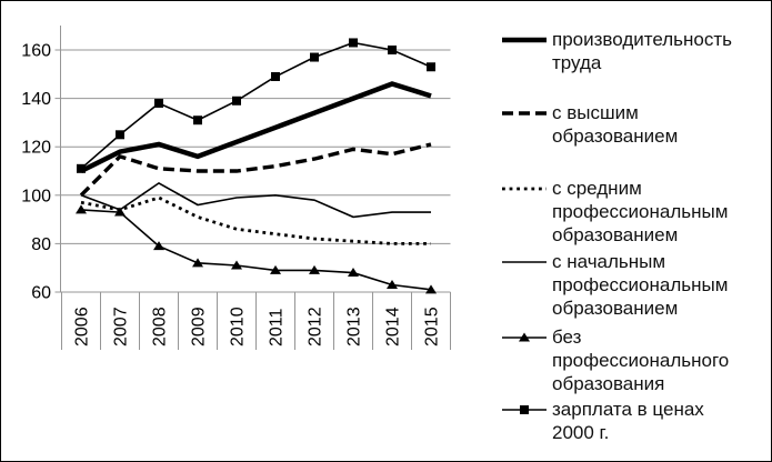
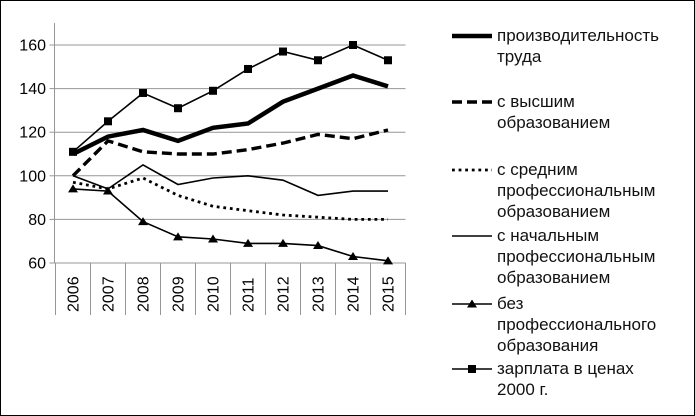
производительность труда/2011: 128 -> 124
зарплата в ценах 2000 г./2013: 163 -> 153
